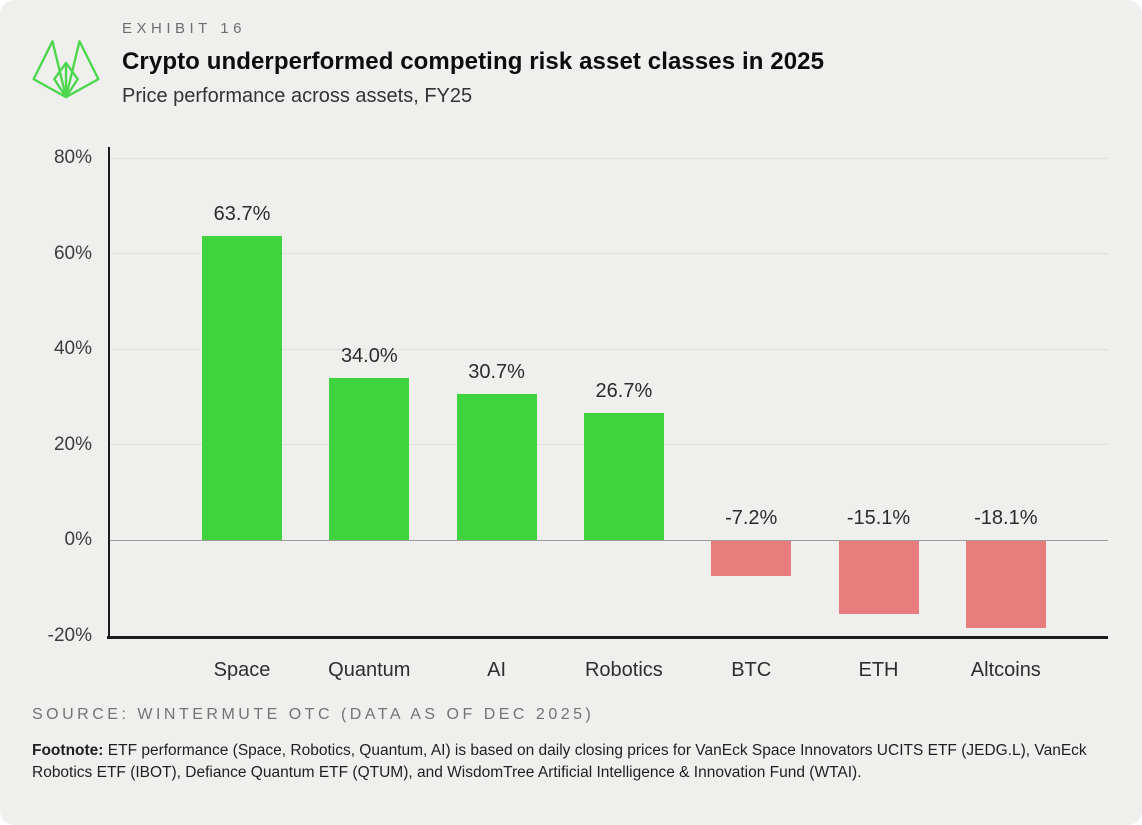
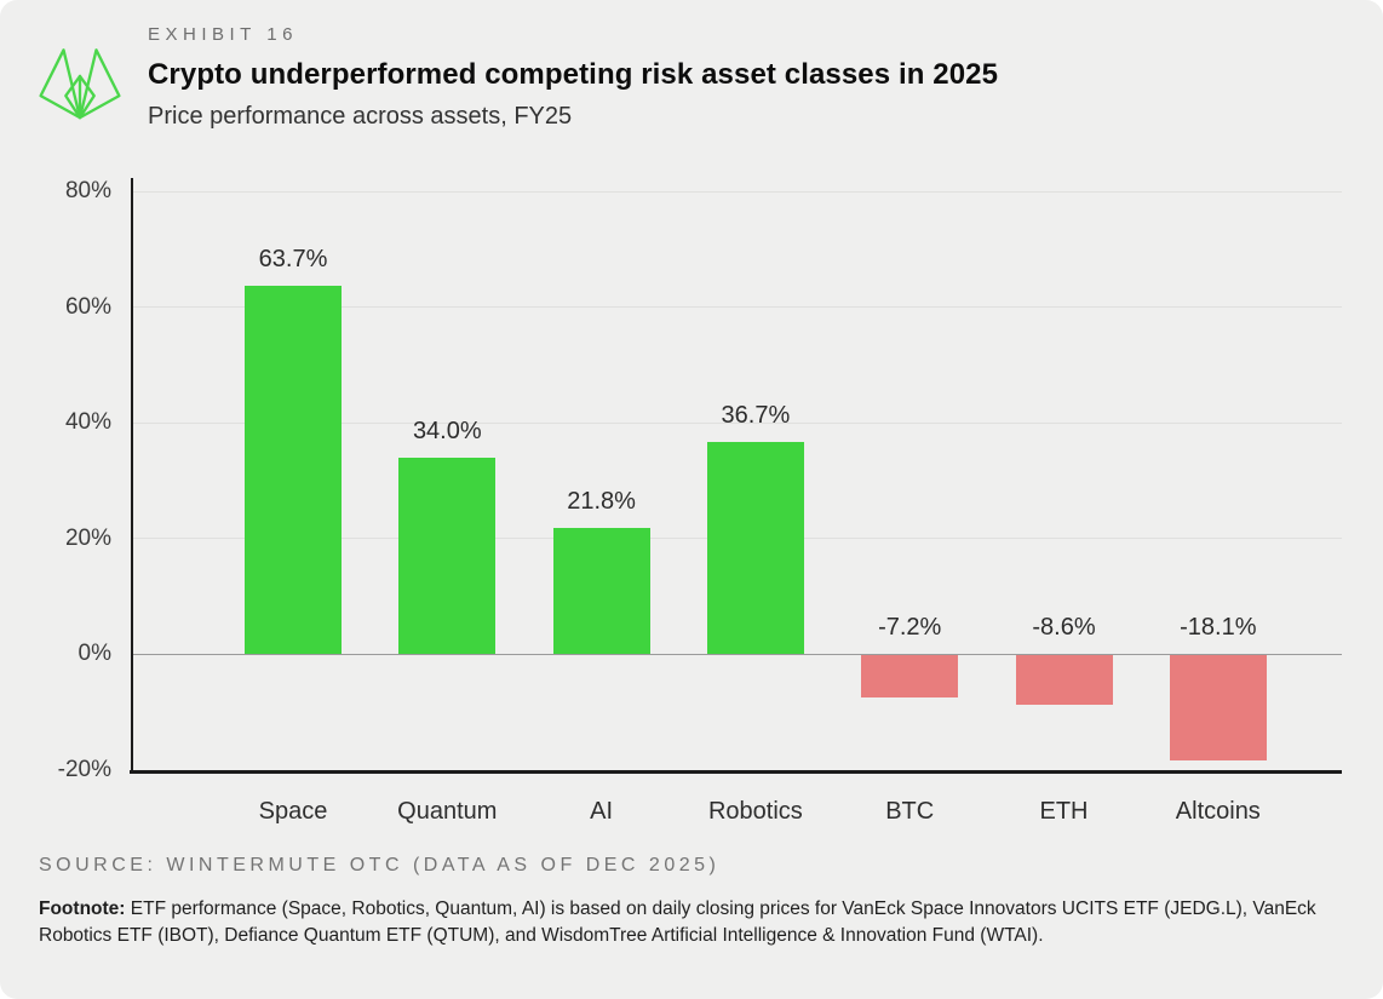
AI: 30.7% -> 21.8%
Robotics: 26.7% -> 36.7%
ETH: -15.1% -> -8.6%
